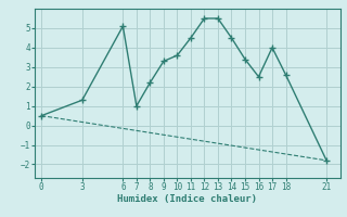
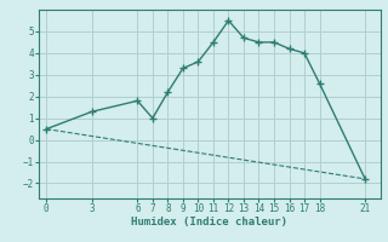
6: 5.1 -> 1.8
13: 5.5 -> 4.7
15: 3.4 -> 4.5
16: 2.5 -> 4.2
